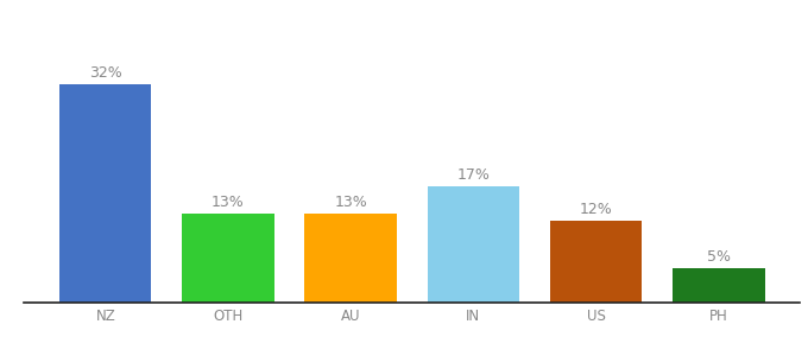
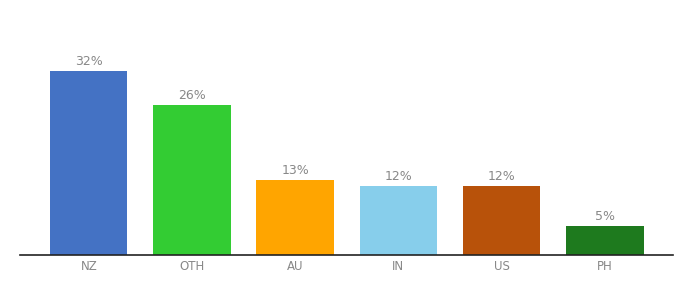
OTH: 13% -> 26%
IN: 17% -> 12%
